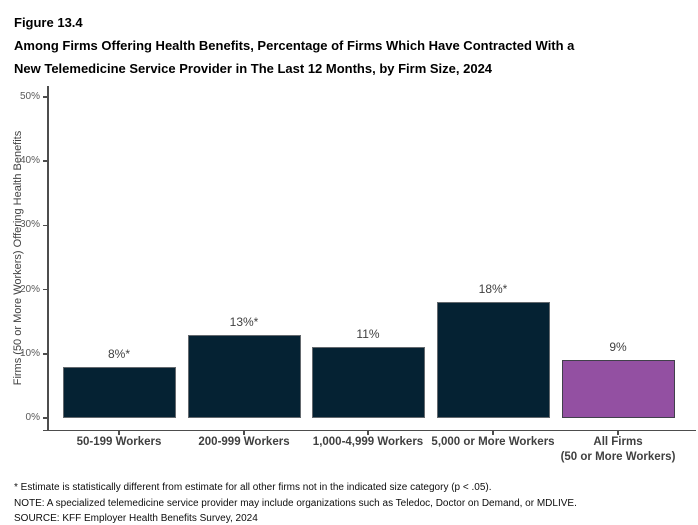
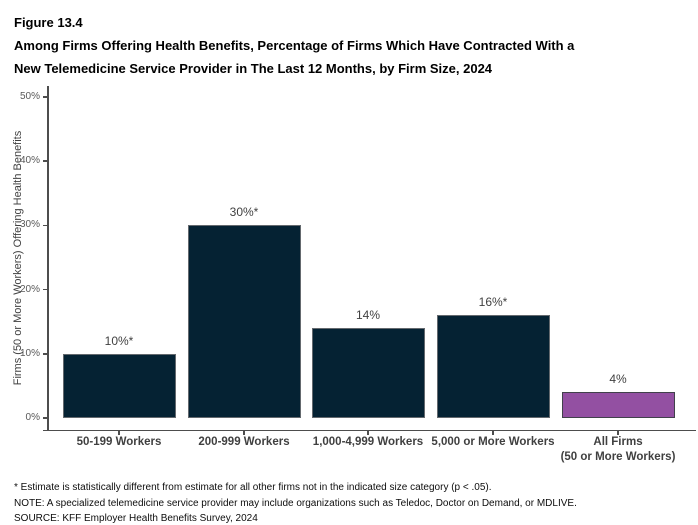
50-199 Workers: 8 -> 10
200-999 Workers: 13 -> 30
1,000-4,999 Workers: 11% -> 14%
5,000 or More Workers: 18 -> 16
All Firms (50 or More Workers): 9% -> 4%
